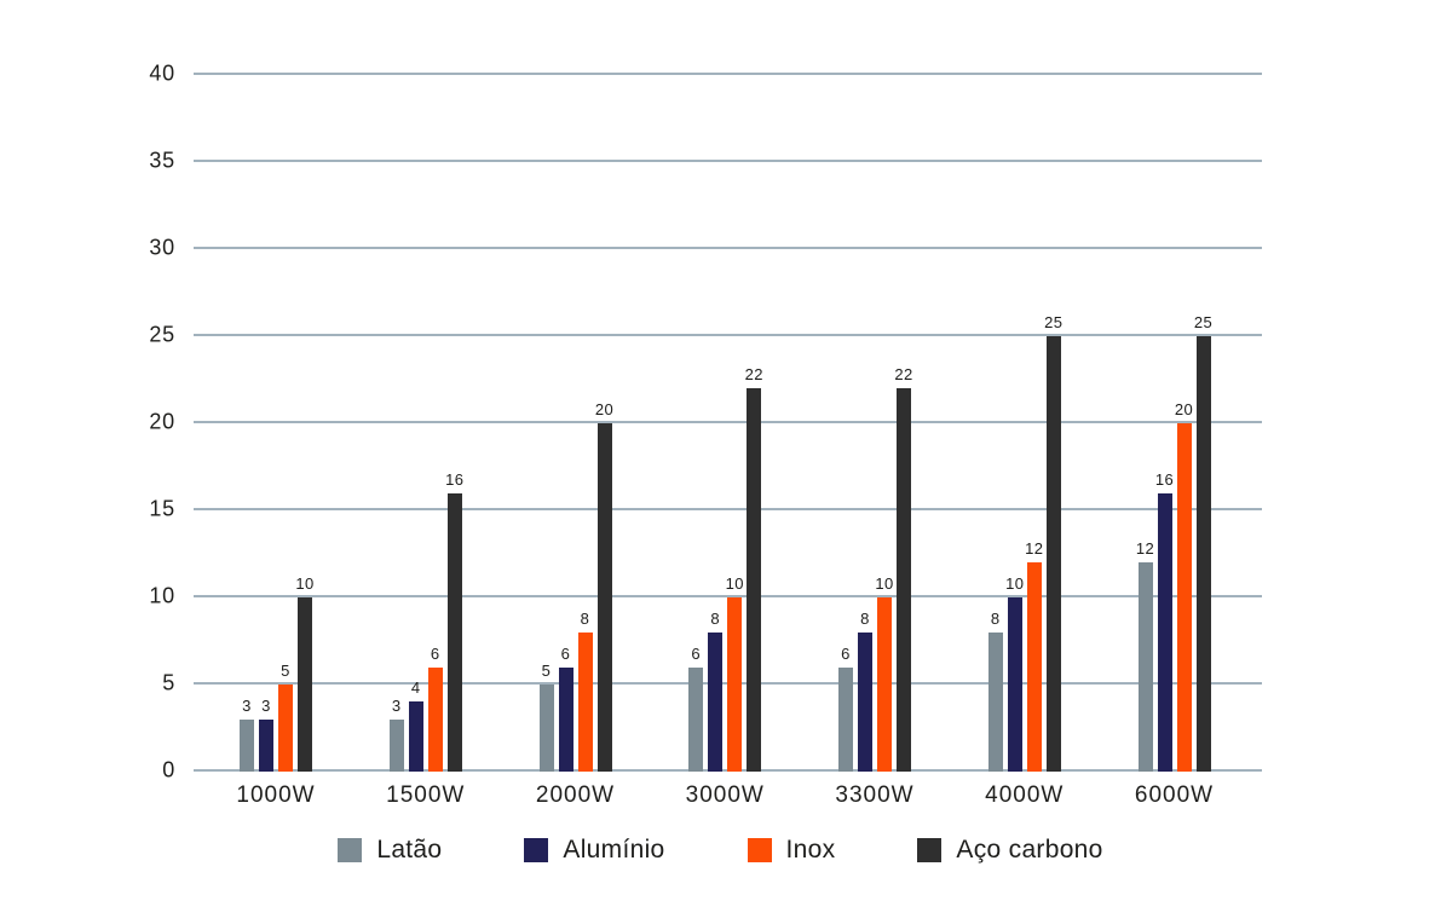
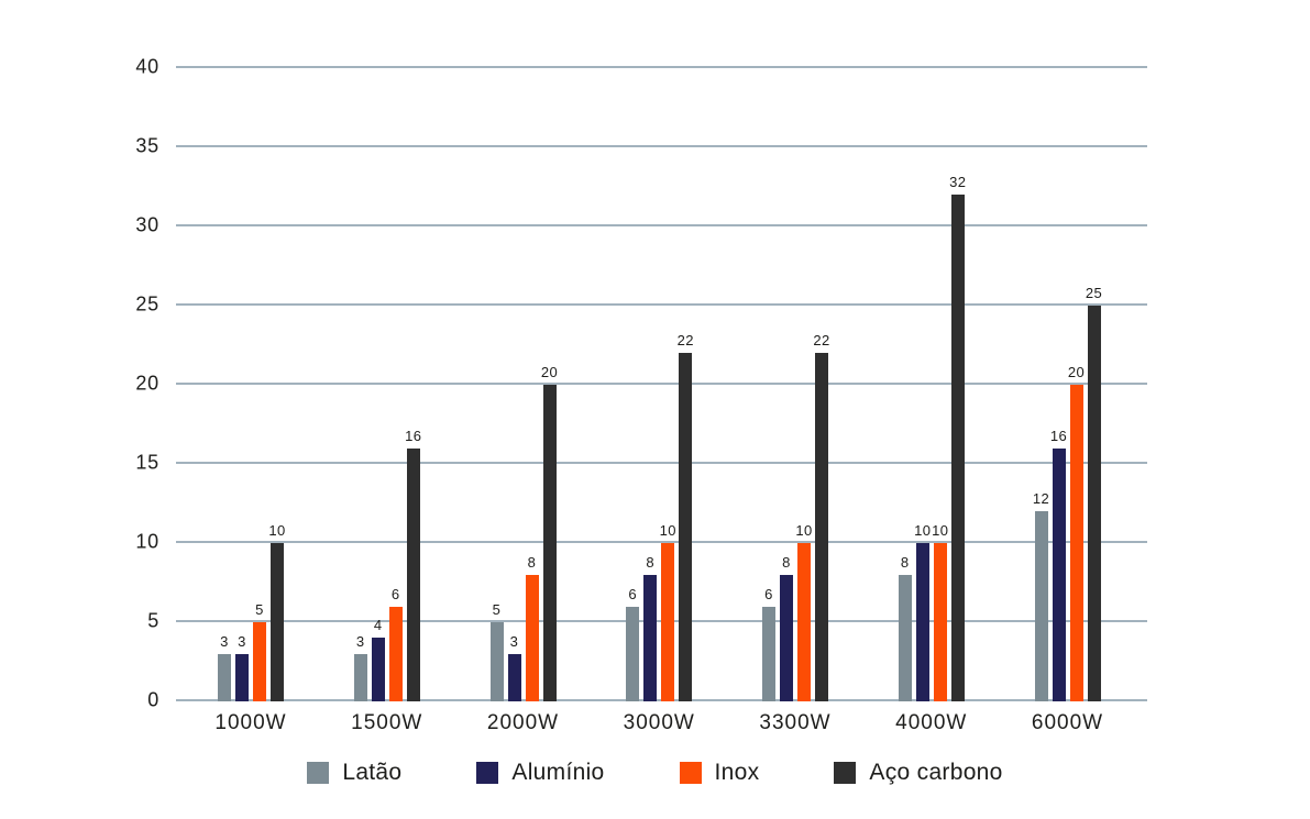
Alumínio/2000W: 6 -> 3
Inox/4000W: 12 -> 10
Aço carbono/4000W: 25 -> 32
